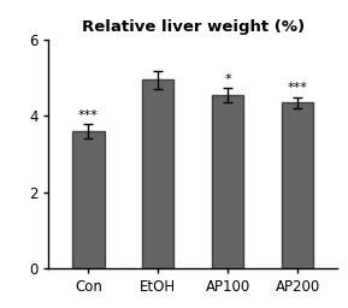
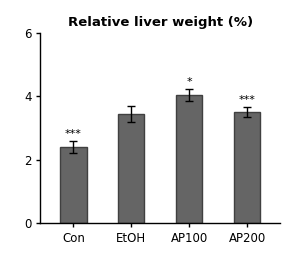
Con: 3.60 -> 2.40
EtOH: 4.95 -> 3.45
AP100: 4.55 -> 4.05
AP200: 4.35 -> 3.50
